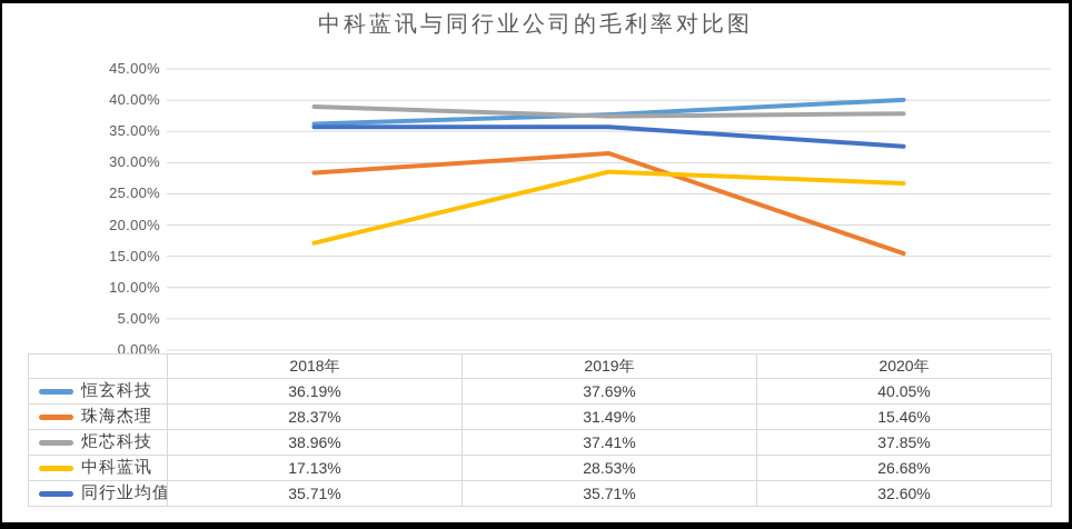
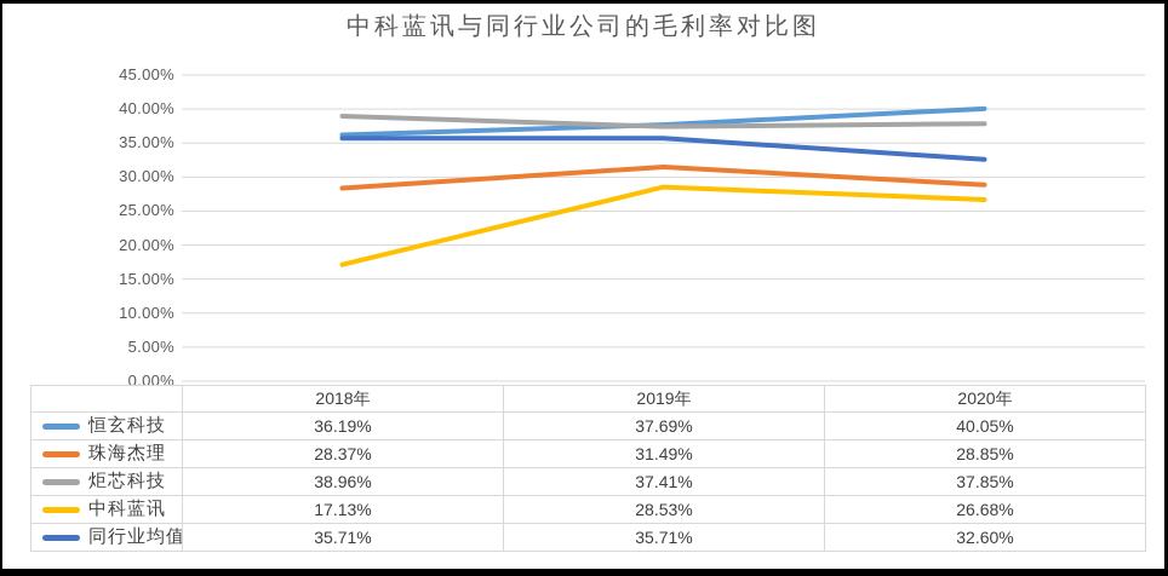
珠海杰理/2020年: 15.46% -> 28.85%
